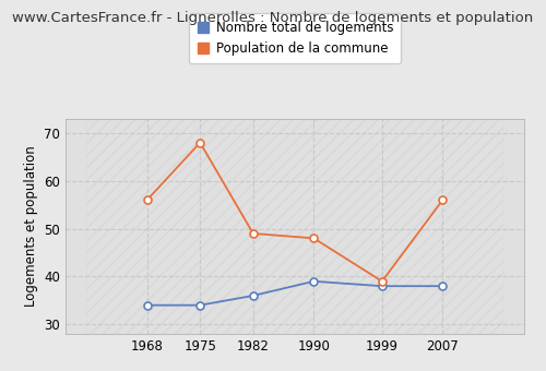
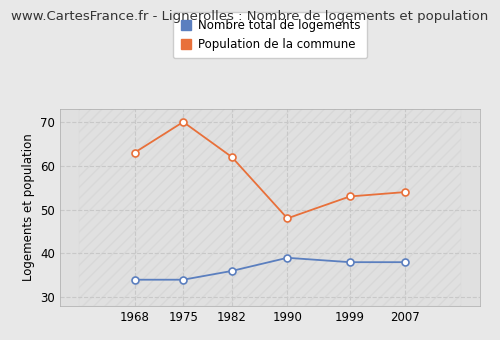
Population de la commune/1968: 56 -> 63
Population de la commune/1975: 68 -> 70
Population de la commune/1982: 49 -> 62
Population de la commune/1999: 39 -> 53
Population de la commune/2007: 56 -> 54
